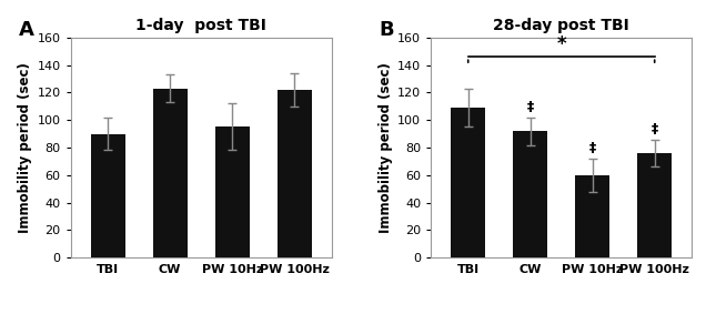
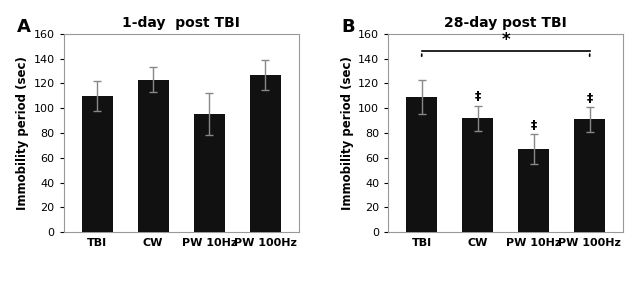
1-day post TBI/TBI: 90 -> 110
1-day post TBI/PW 100Hz: 122 -> 127
28-day post TBI/PW 10Hz: 60 -> 67
28-day post TBI/PW 100Hz: 76 -> 91
